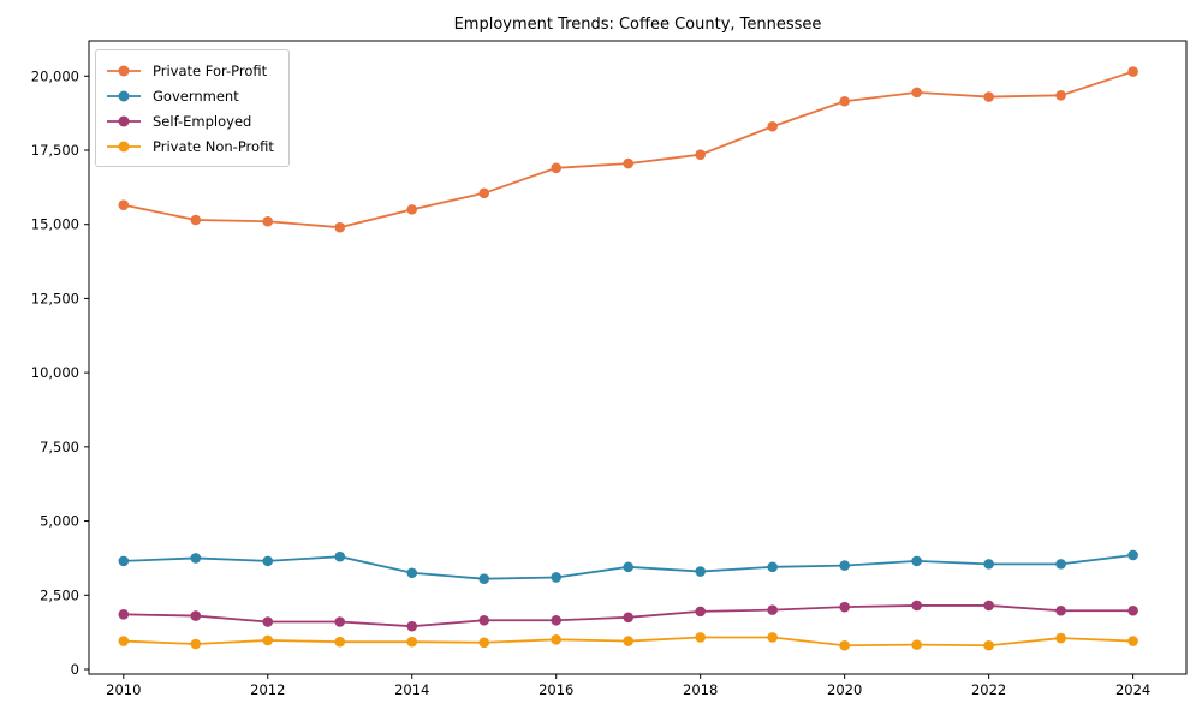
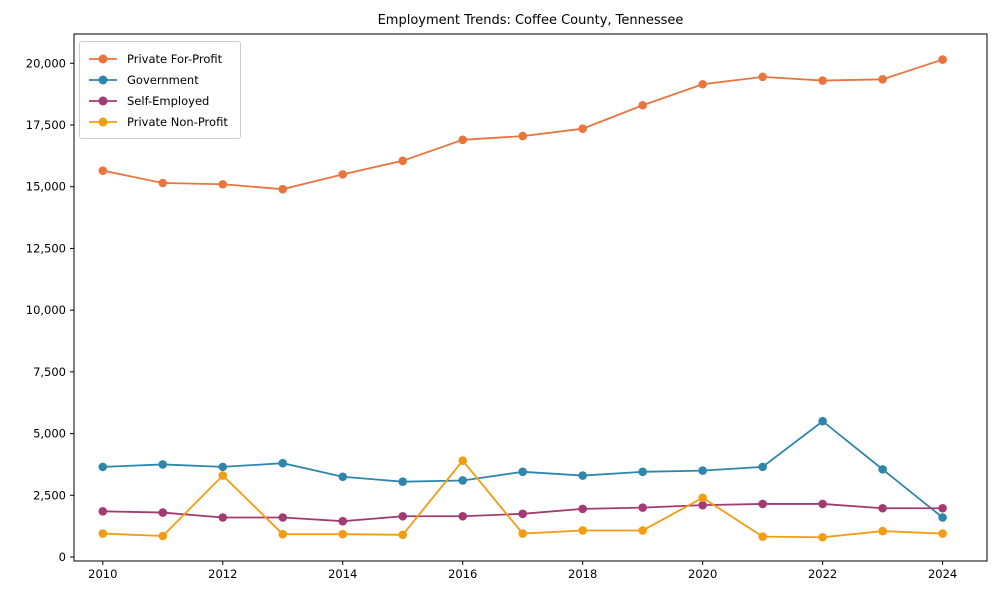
Private Non-Profit/2012: 1000 -> 3300
Private Non-Profit/2016: 1000 -> 3900
Private Non-Profit/2020: 800 -> 2400
Government/2022: 3600 -> 5500
Government/2024: 3800 -> 1600
